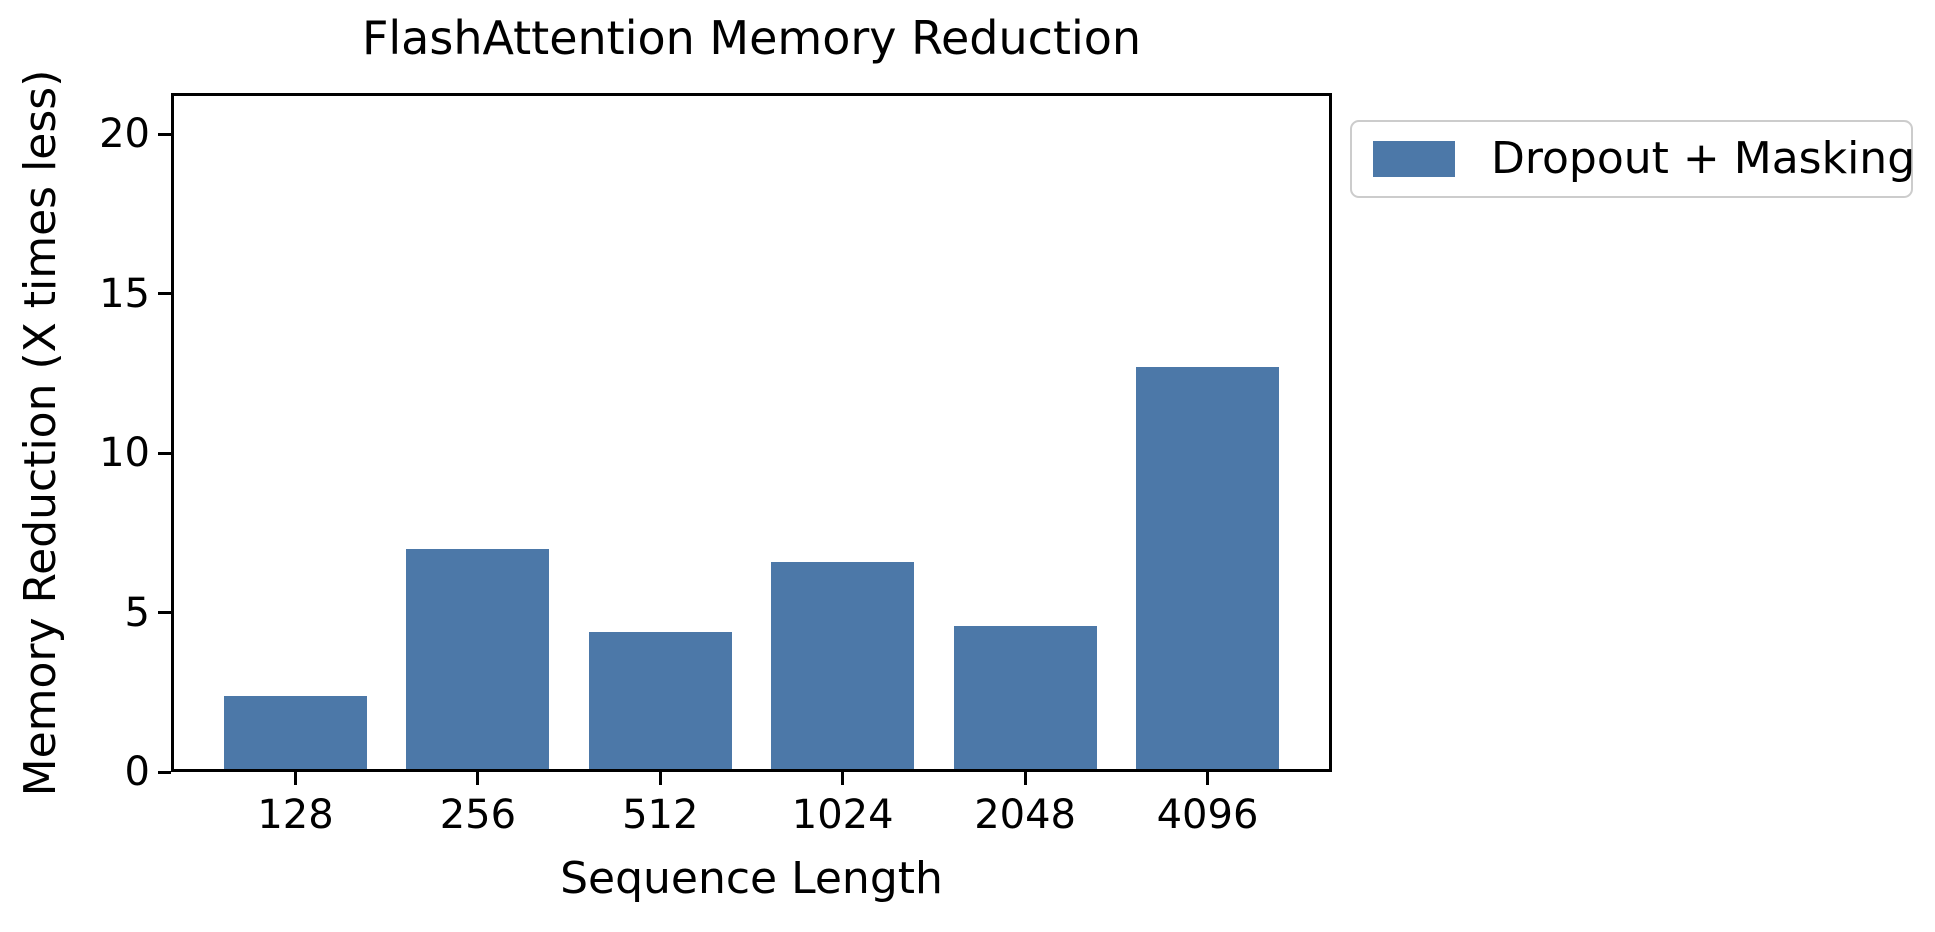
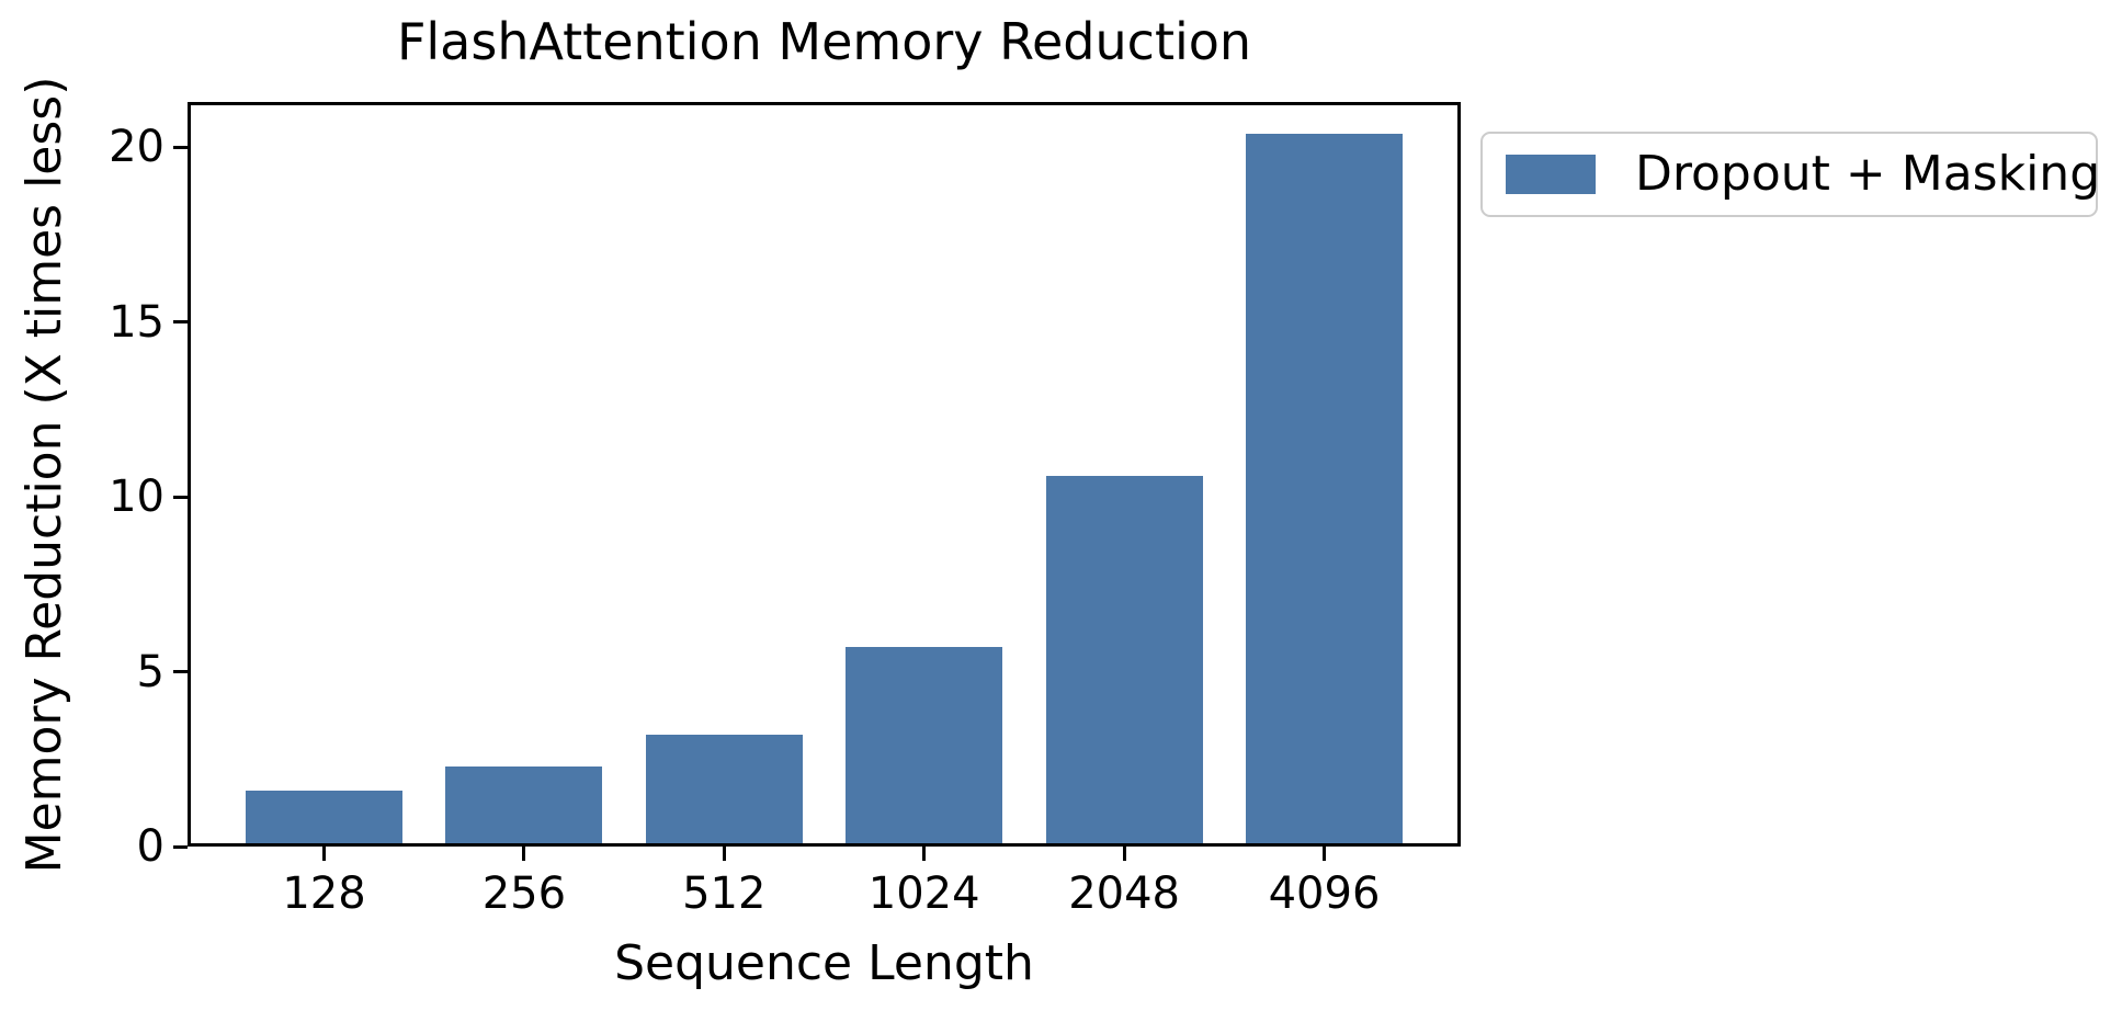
128: 2.3 -> 1.5
256: 6.9 -> 2.2
512: 4.3 -> 3.1
1024: 6.5 -> 5.6
2048: 4.5 -> 10.5
4096: 12.6 -> 20.3
